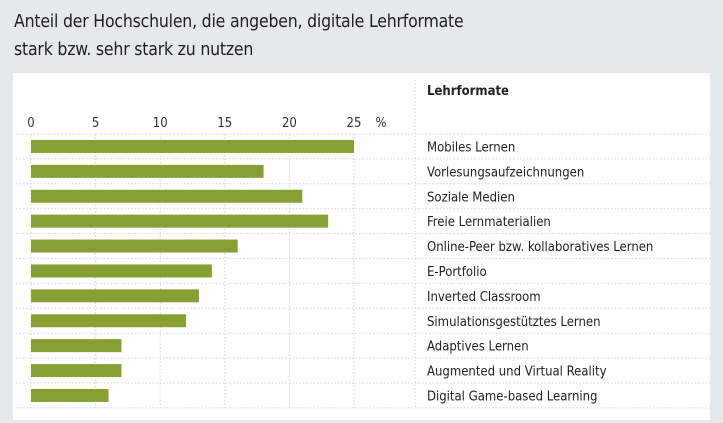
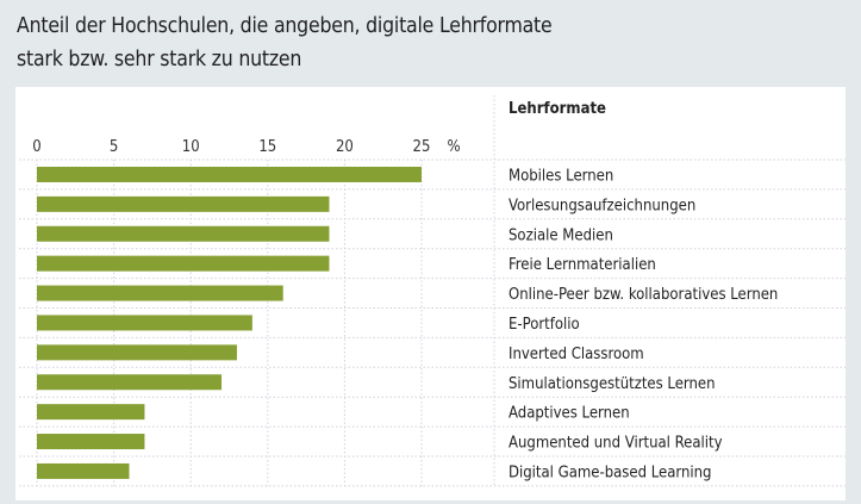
Vorlesungsaufzeichnungen: 18 -> 19
Soziale Medien: 21 -> 19
Freie Lernmaterialien: 23 -> 19
